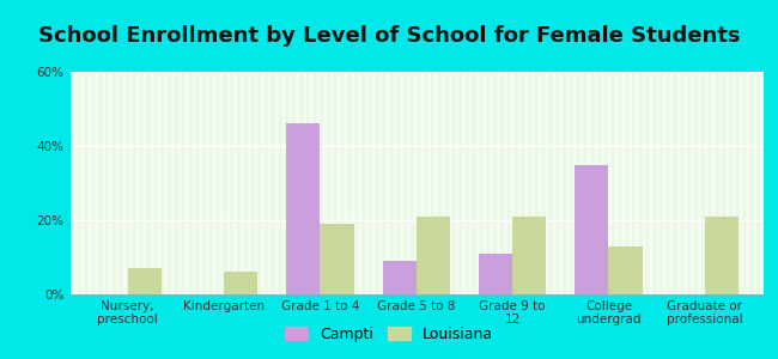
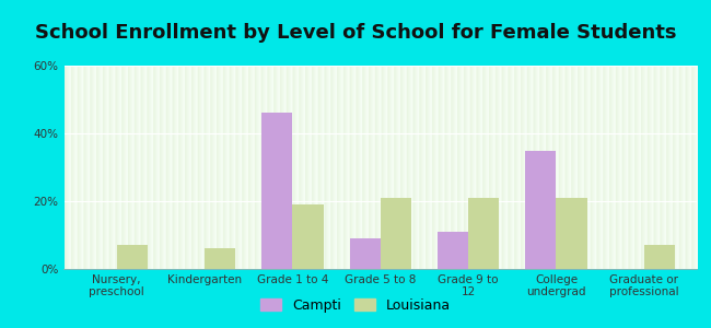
Louisiana/College undergrad: 13% -> 21%
Louisiana/Graduate or professional: 21% -> 7%
